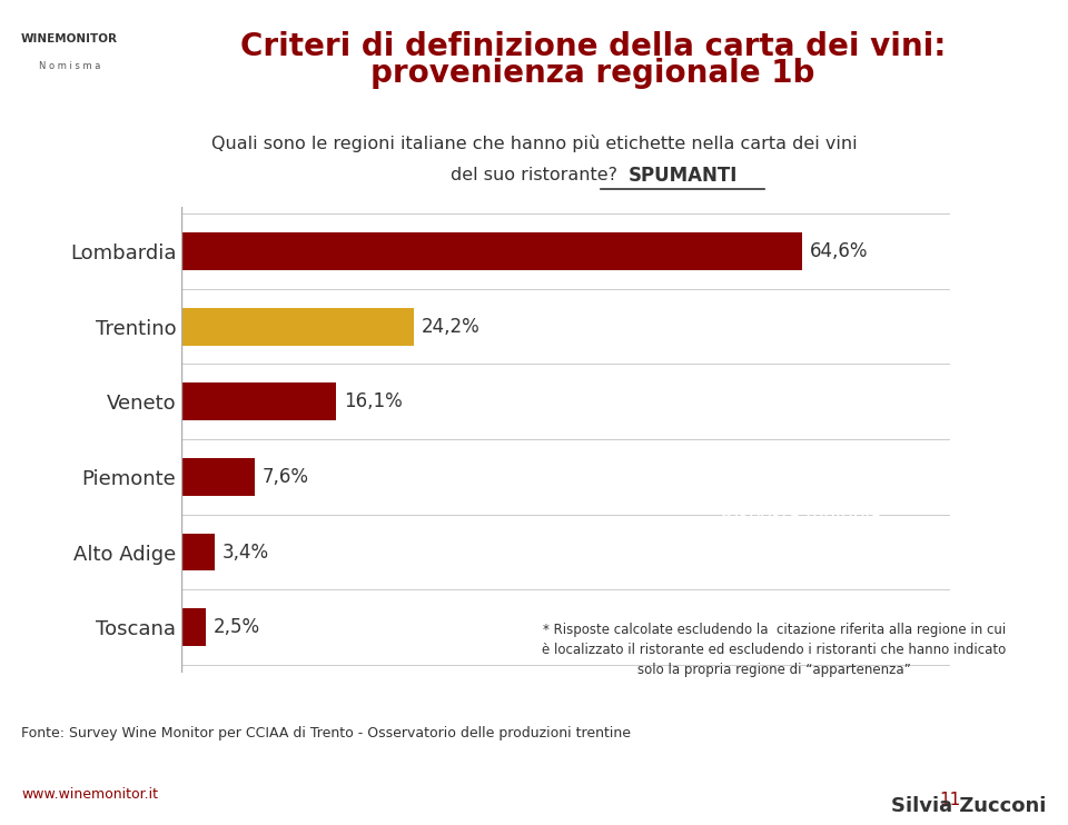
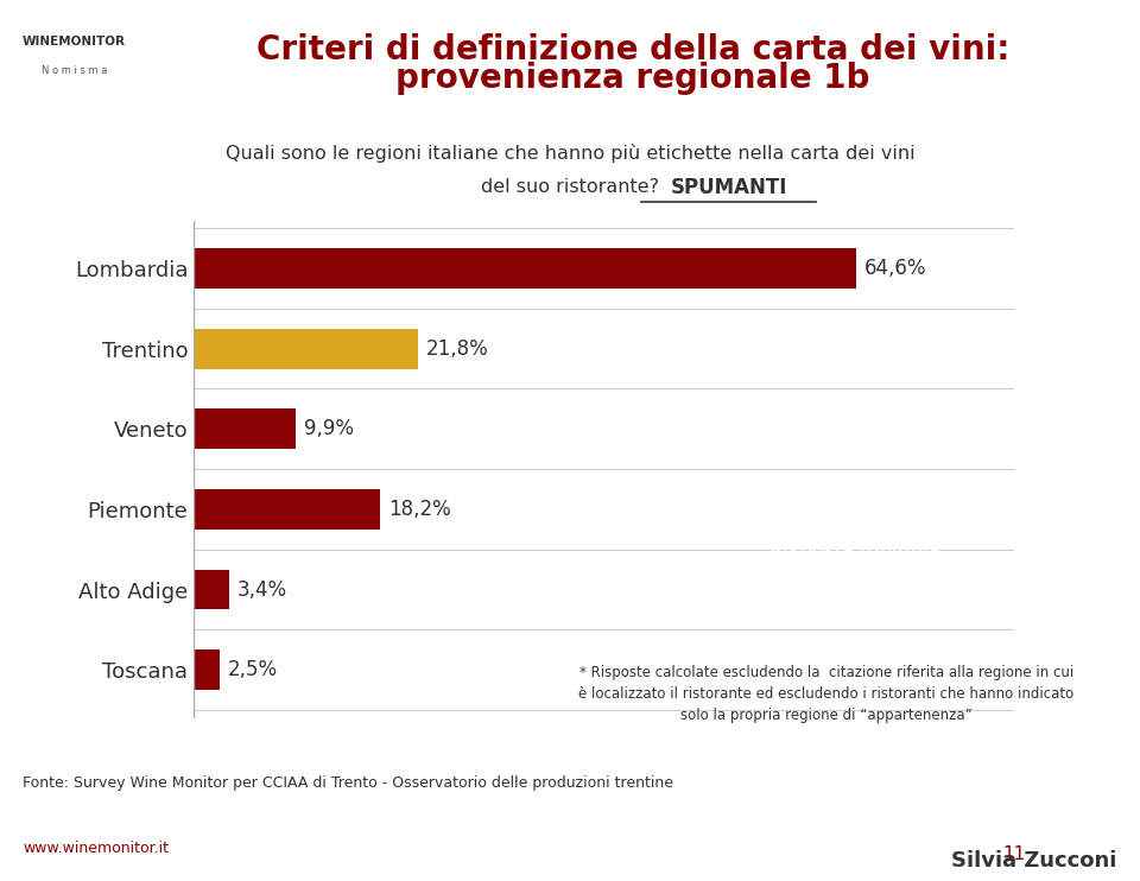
Trentino: 24,2% -> 21,8%
Veneto: 16,1% -> 9,9%
Piemonte: 7,6% -> 18,2%
